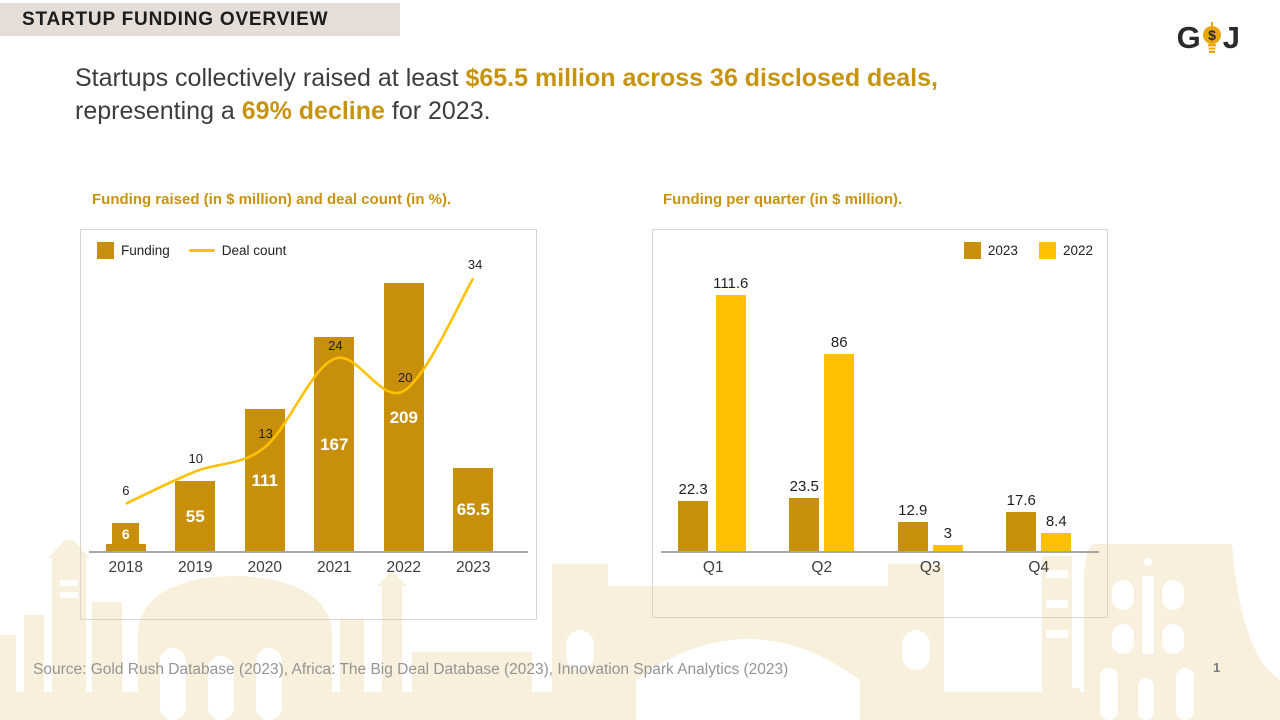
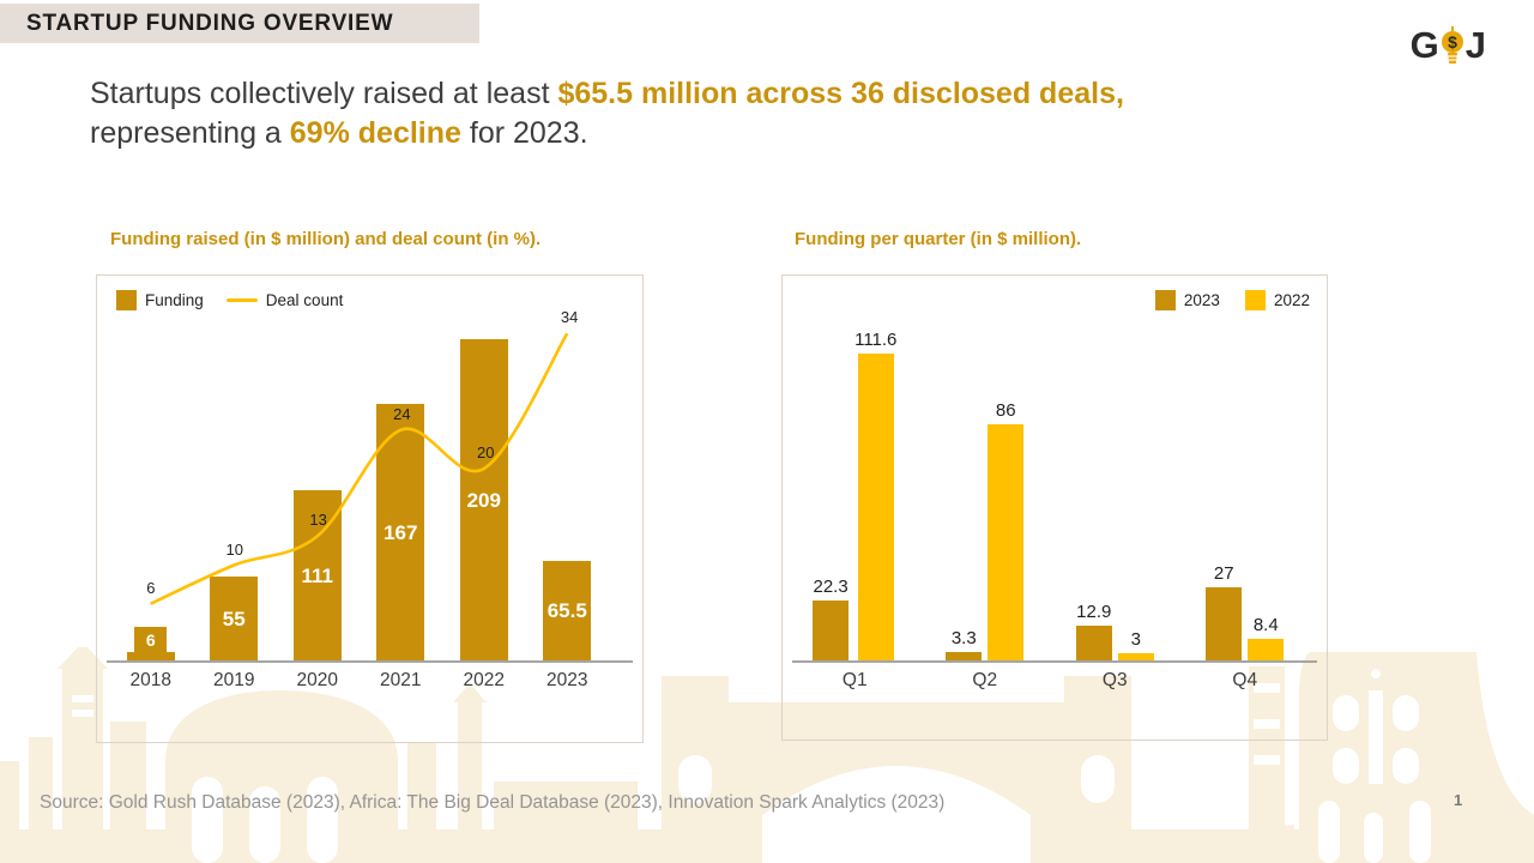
Funding per quarter (in $ million)./2023/Q2: 23.5 -> 3.3
Funding per quarter (in $ million)./2023/Q4: 17.6 -> 27
